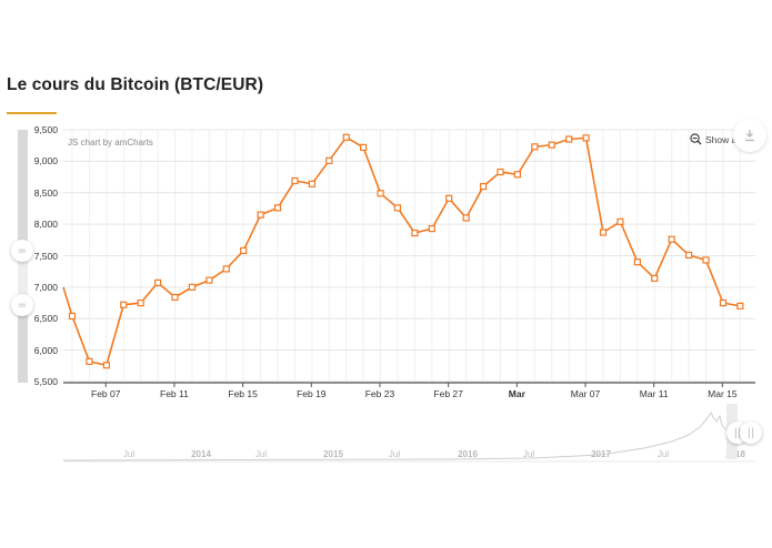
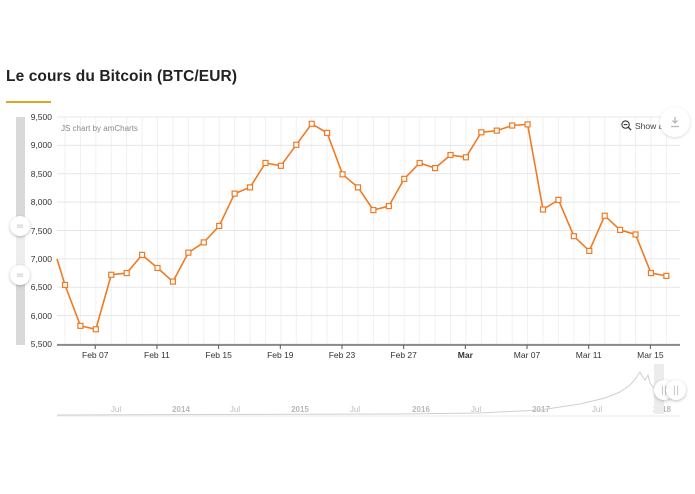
Feb 11: 7000 -> 6600
Feb 27: 8100 -> 8700
